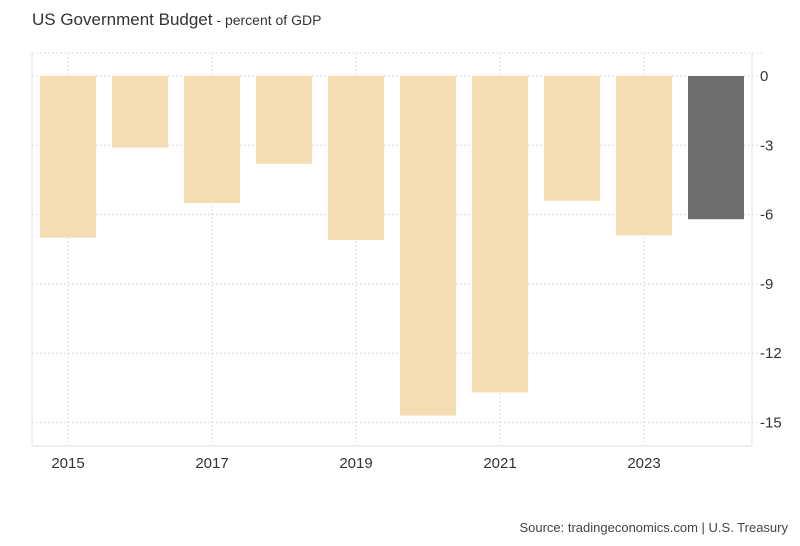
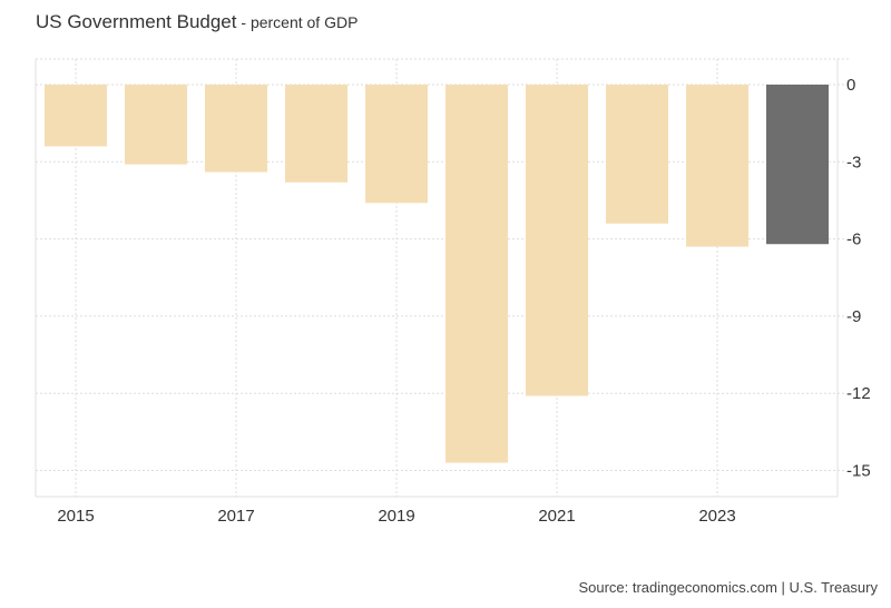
2015: -7.0 -> -2.4
2017: -5.5 -> -3.4
2019: -7.1 -> -4.6
2021: -13.7 -> -12.1
2023: -6.9 -> -6.3
